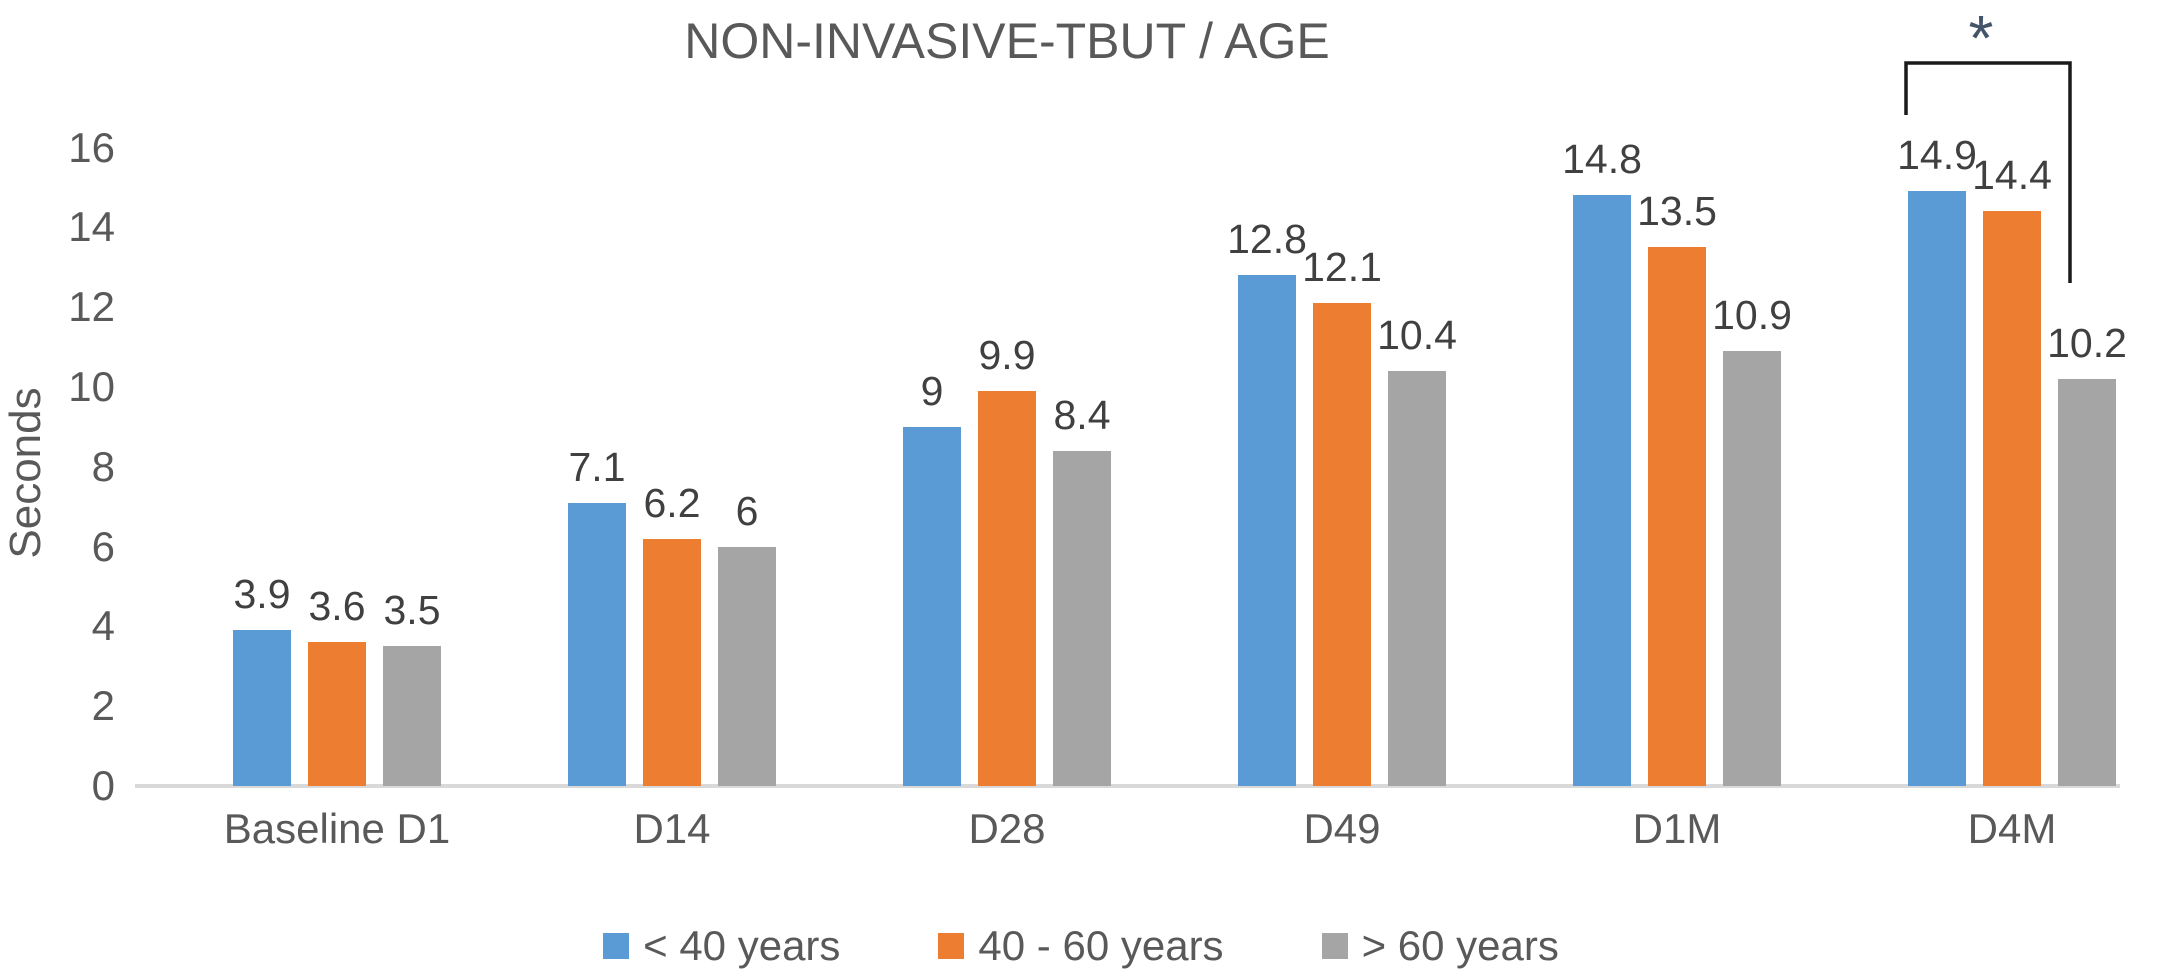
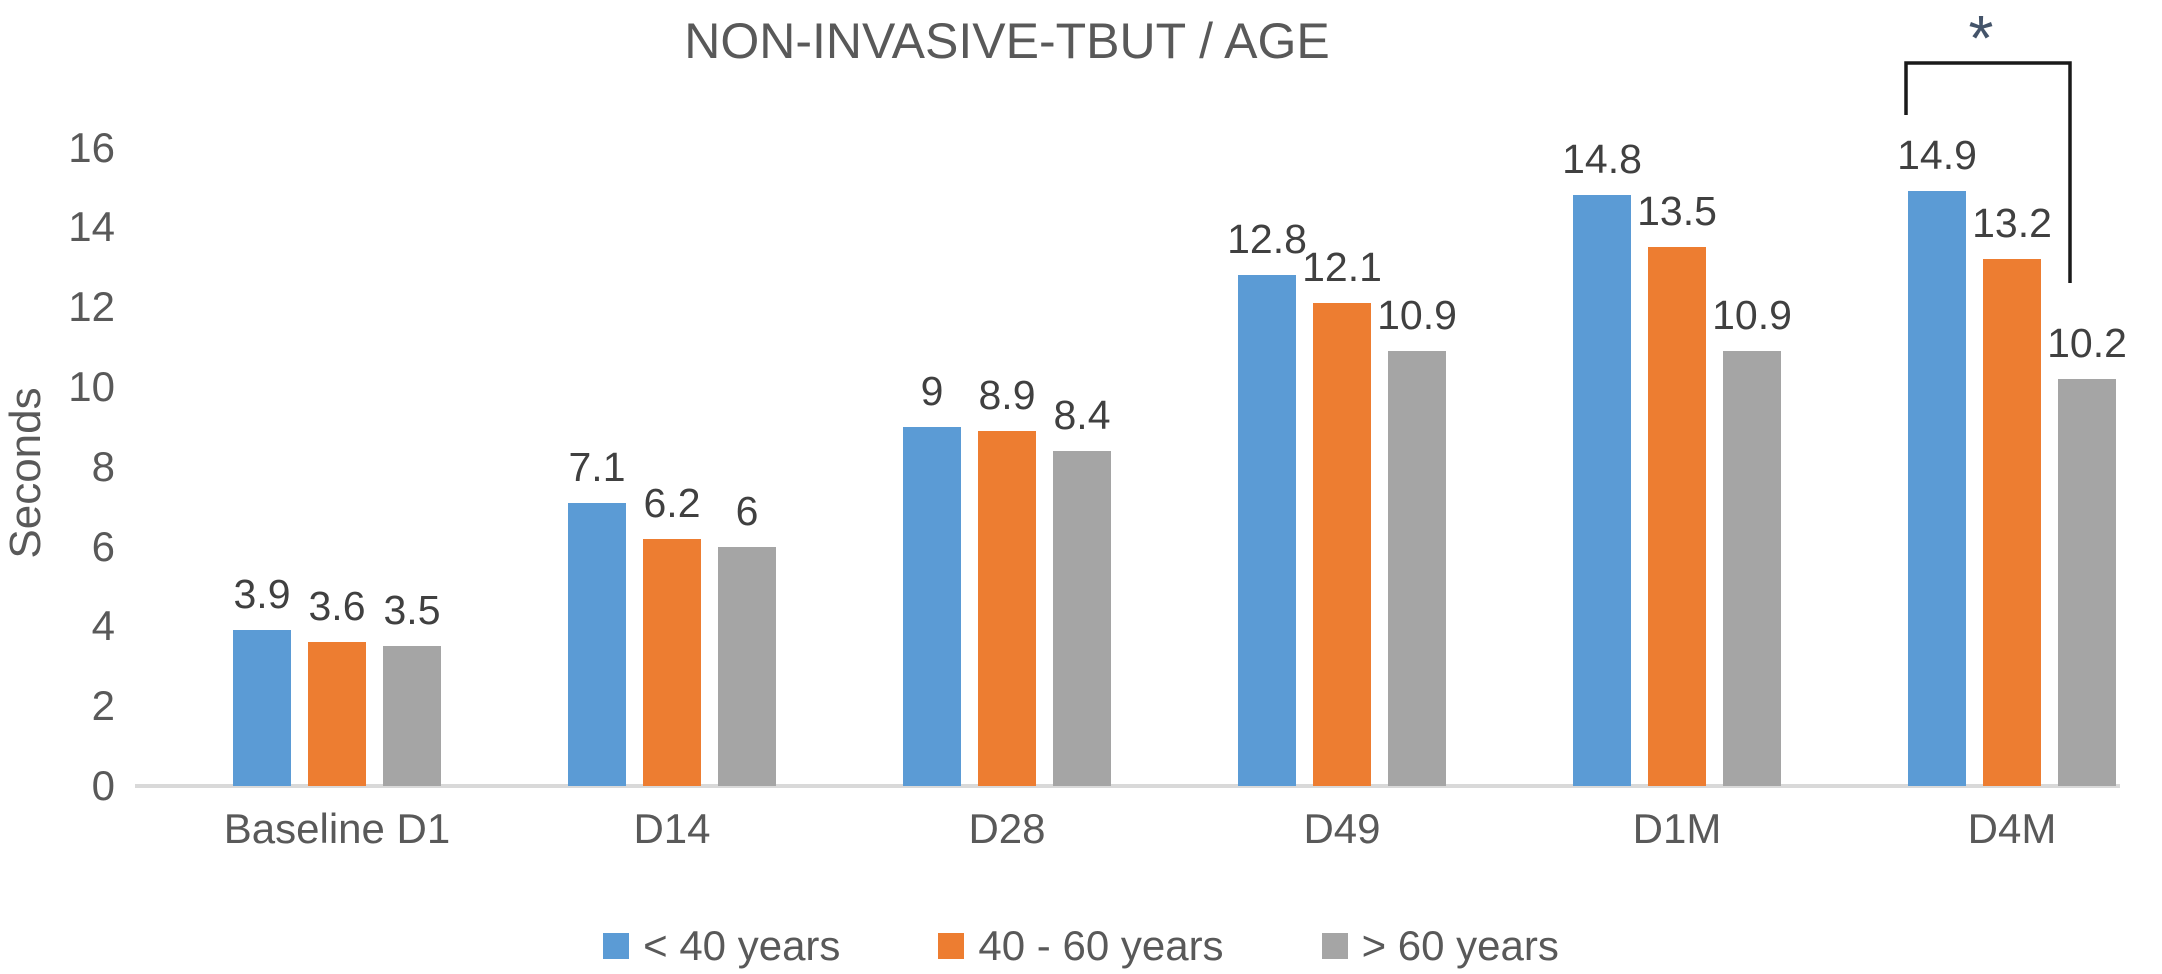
40 - 60 years/D28: 9.9 -> 8.9
> 60 years/D49: 10.4 -> 10.9
40 - 60 years/D4M: 14.4 -> 13.2
